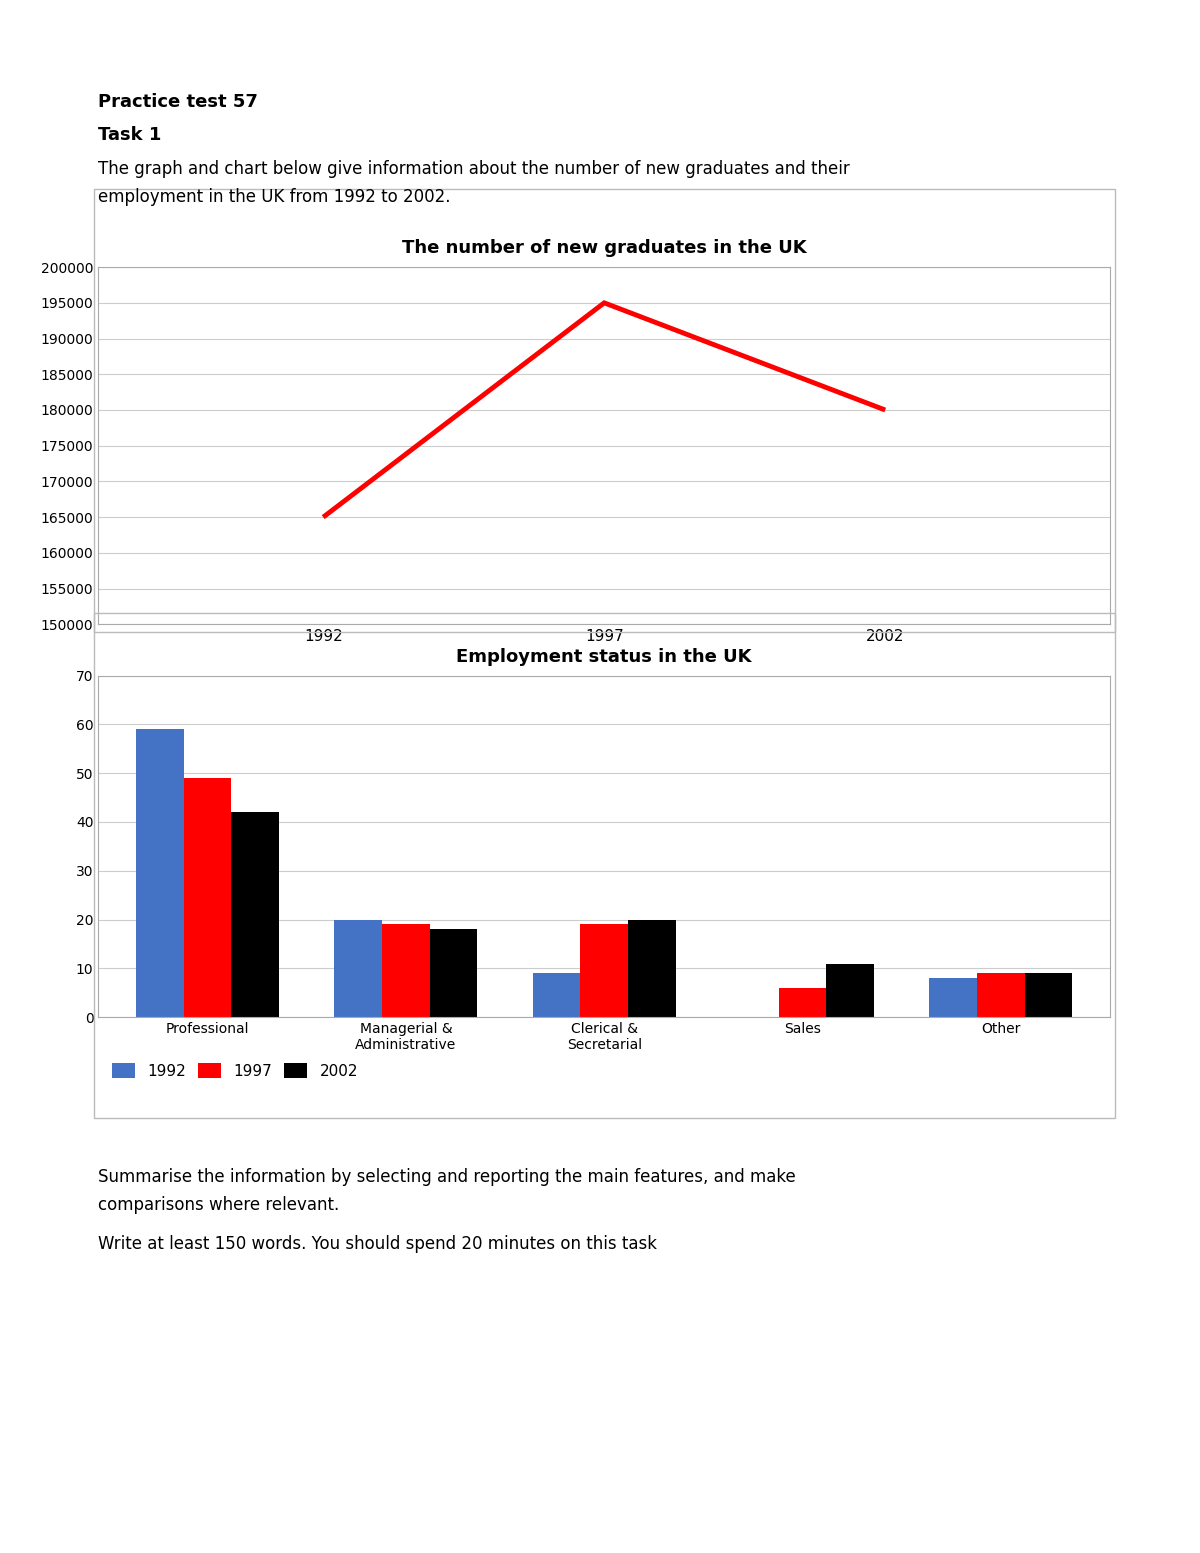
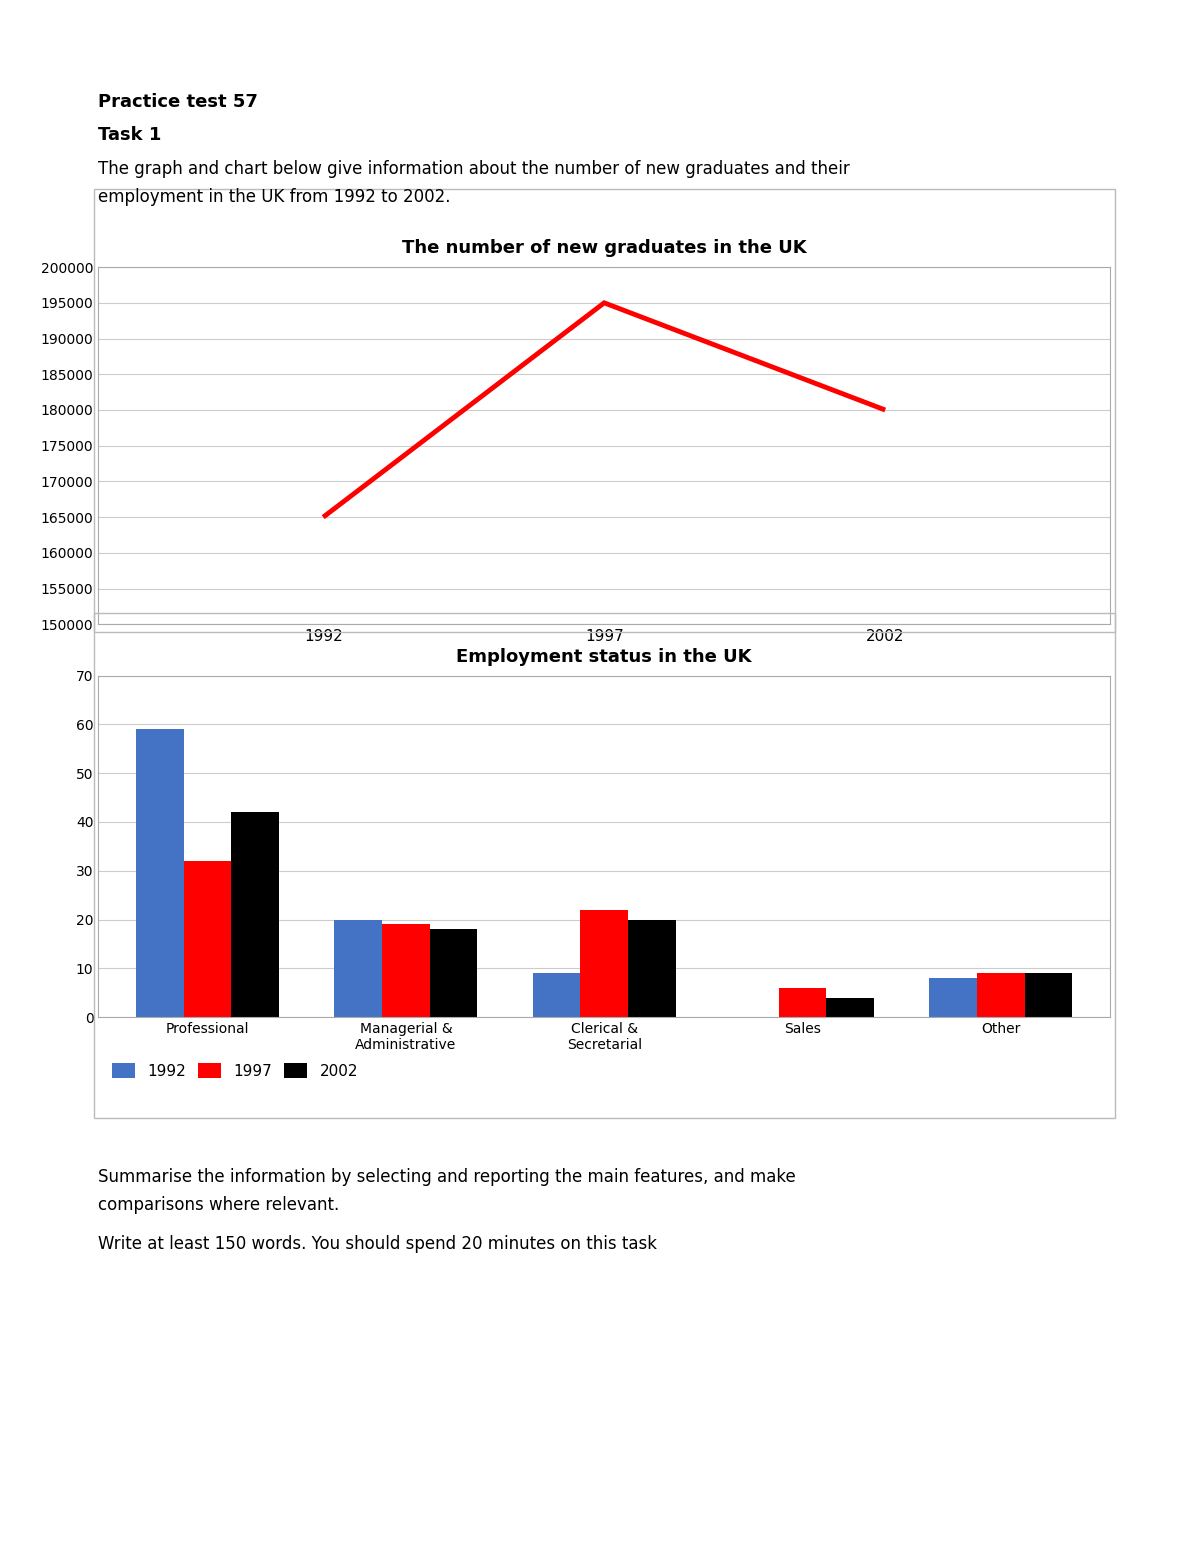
Employment status in the UK/1997/Professional: 49 -> 32
Employment status in the UK/1997/Clerical & Secretarial: 19 -> 22
Employment status in the UK/2002/Sales: 11 -> 4
